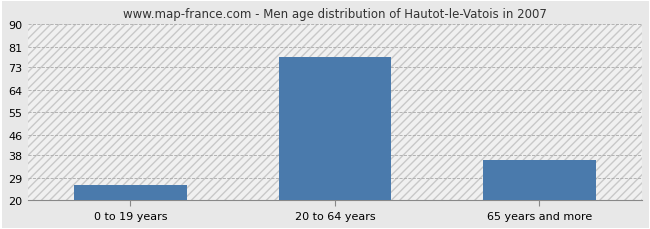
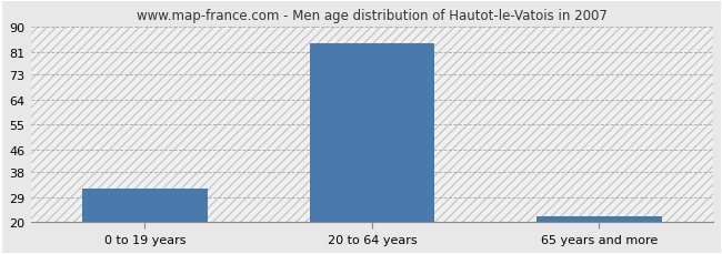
0 to 19 years: 26 -> 32
20 to 64 years: 77 -> 84
65 years and more: 36 -> 22
